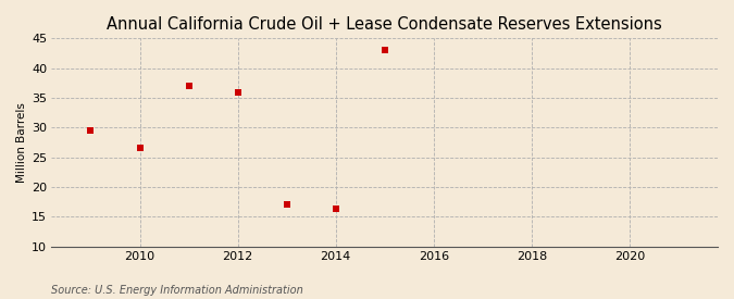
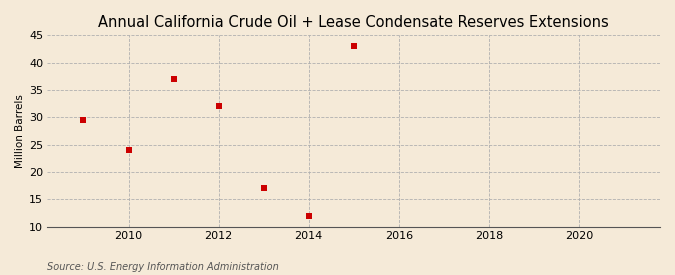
2010: 26.6 -> 24.0
2012: 36.0 -> 32.0
2014: 16.4 -> 12.0
